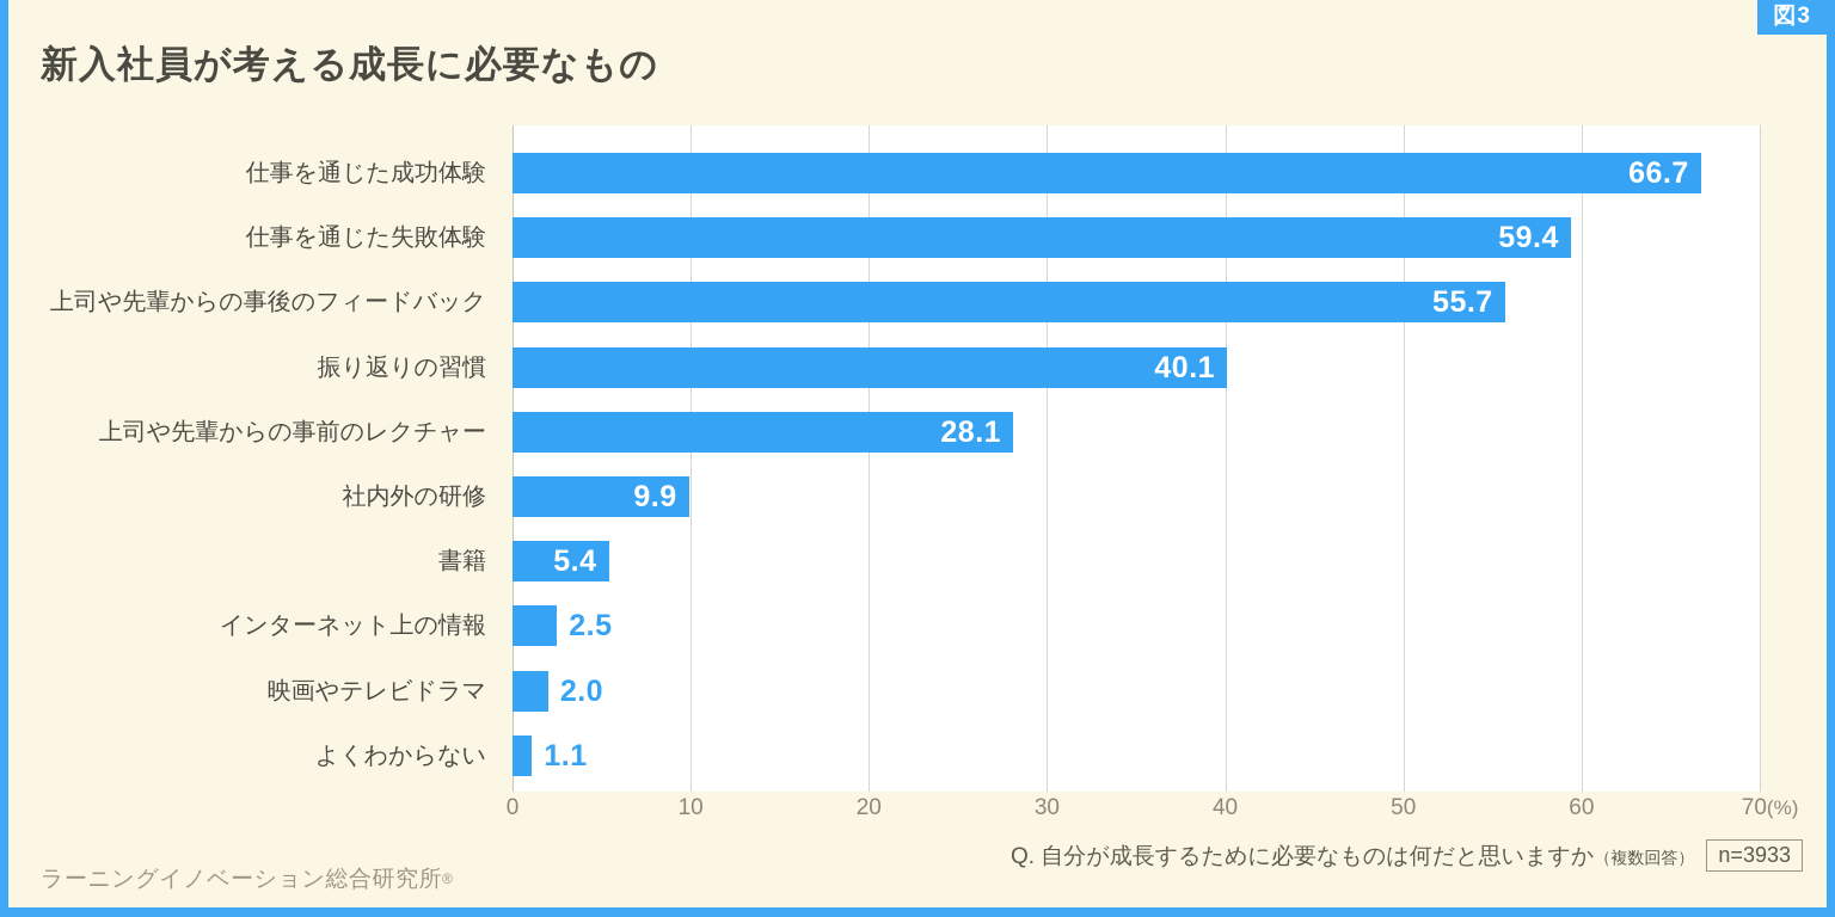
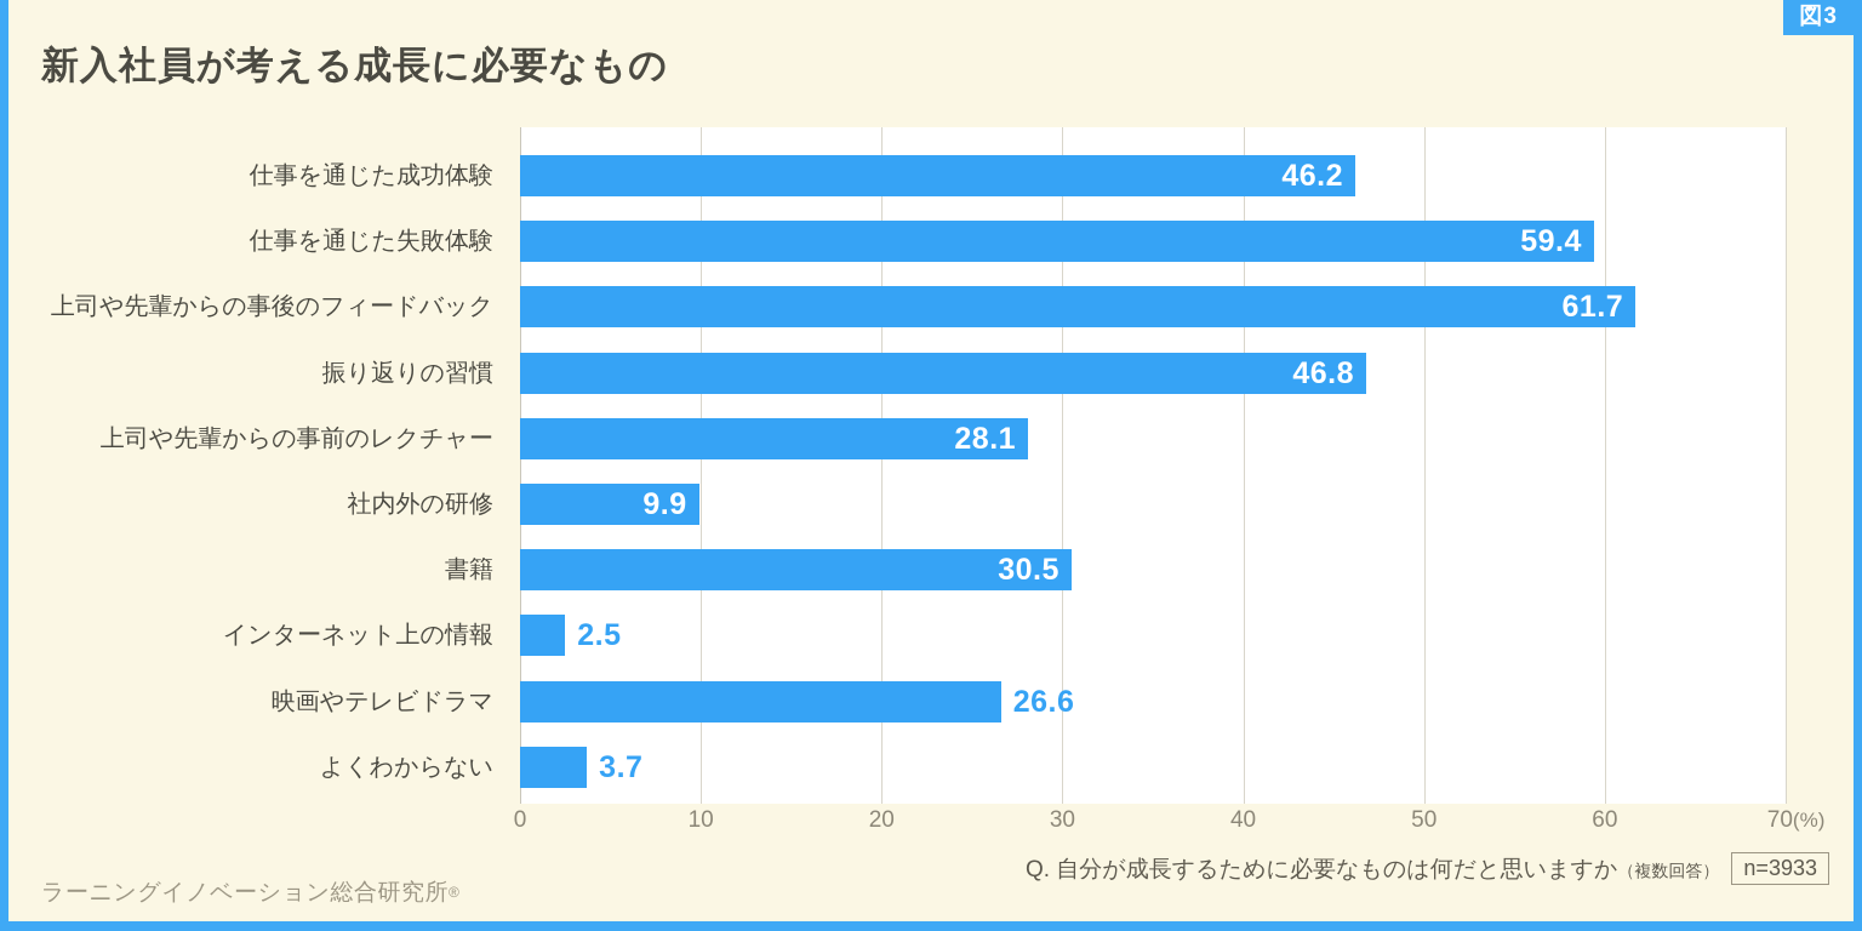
仕事を通じた成功体験: 66.7 -> 46.2
上司や先輩からの事後のフィードバック: 55.7 -> 61.7
振り返りの習慣: 40.1 -> 46.8
書籍: 5.4 -> 30.5
映画やテレビドラマ: 2.0 -> 26.6
よくわからない: 1.1 -> 3.7
